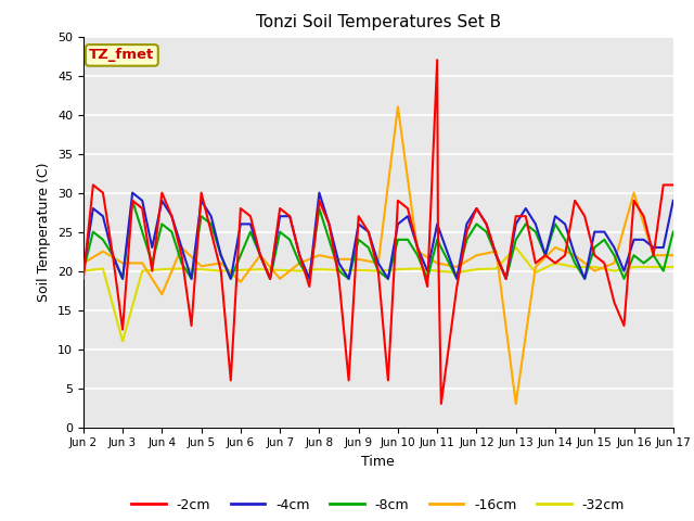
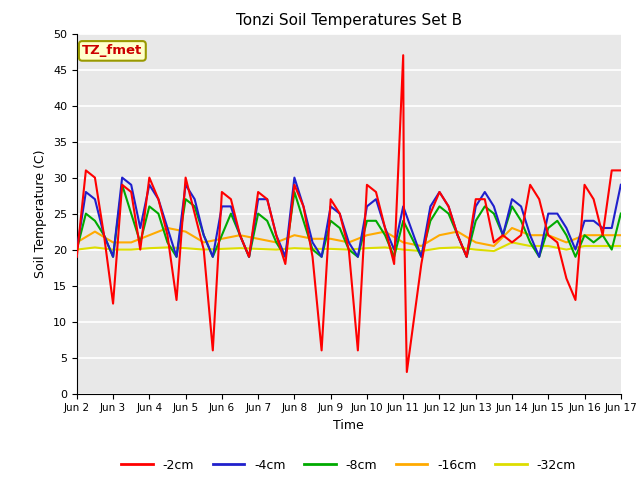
-32cm/Jun 3: 11.0 -> 20.0
-16cm/Jun 4: 17.0 -> 22.0
-16cm/Jun 5: 20.6 -> 22.5
-16cm/Jun 6: 18.6 -> 21.5
-16cm/Jun 7: 19.0 -> 21.5
-16cm/Jun 10: 41.0 -> 22.0
-16cm/Jun 13: 3.0 -> 21.0
-32cm/Jun 13: 23.0 -> 20.0
-16cm/Jun 15: 20.0 -> 22.0
-16cm/Jun 16: 30.0 -> 22.0
